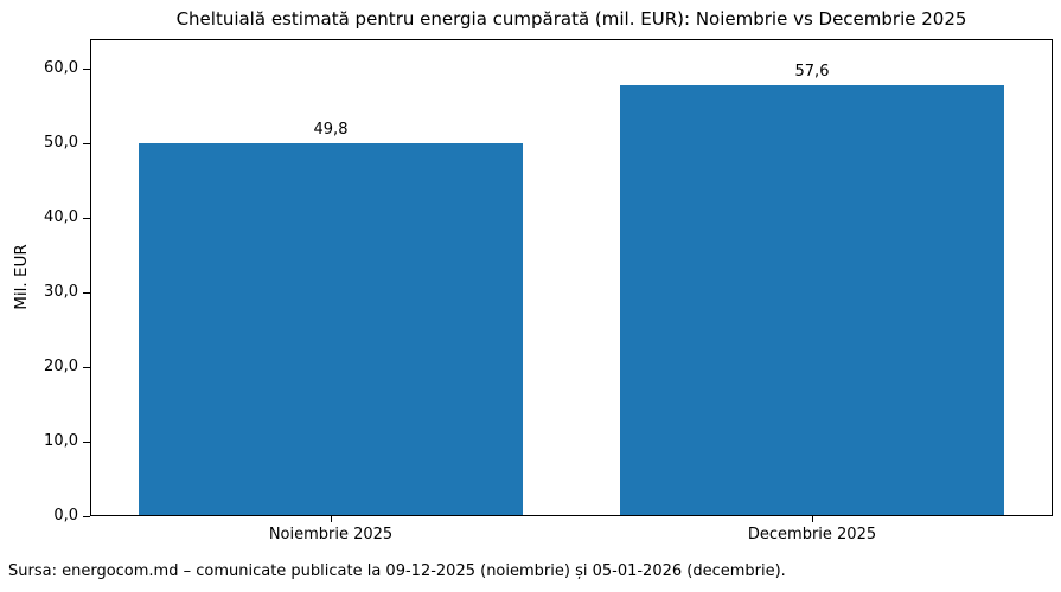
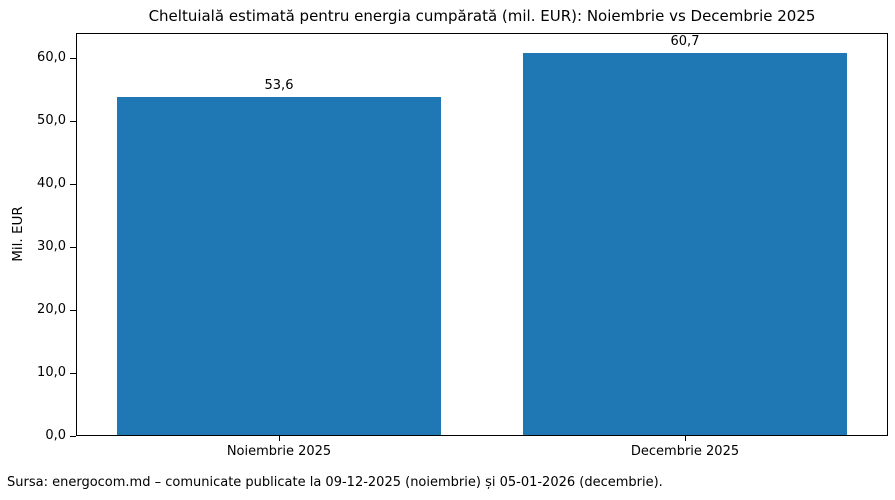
Noiembrie 2025: 49,8 -> 53,6
Decembrie 2025: 57,6 -> 60,7
